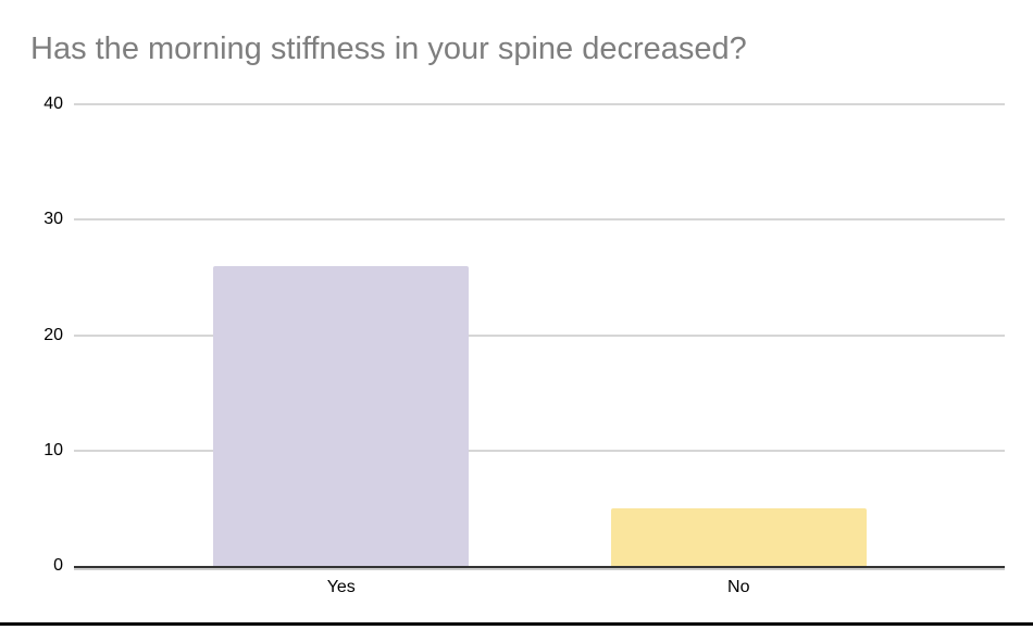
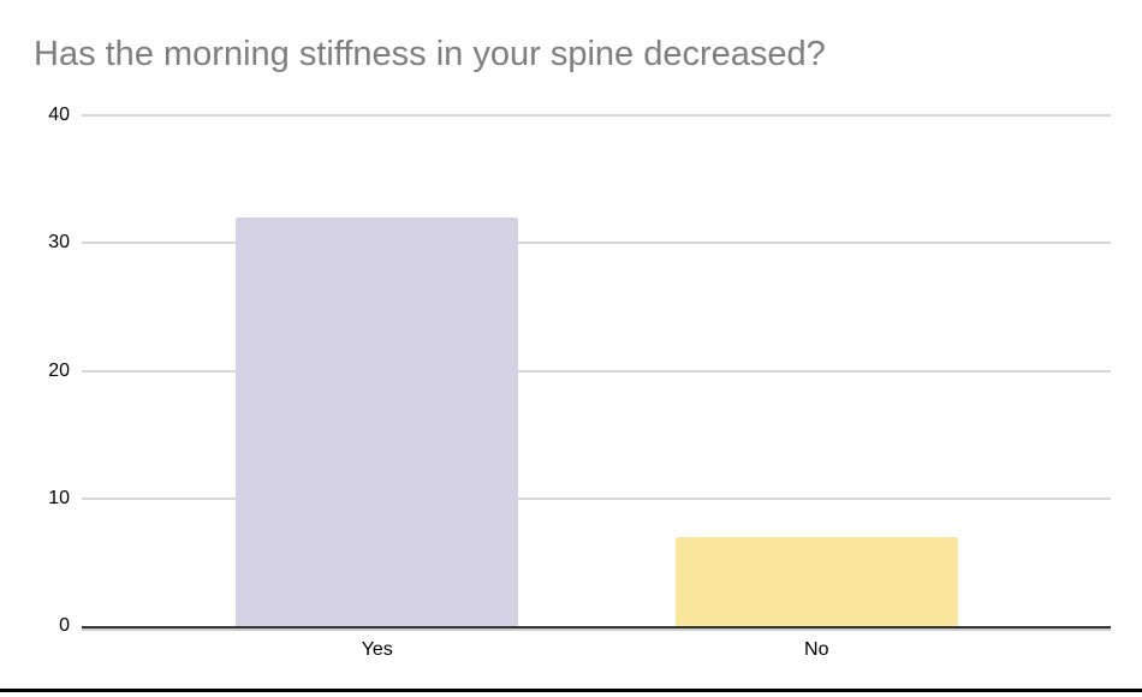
Yes: 26 -> 32
No: 5 -> 7
